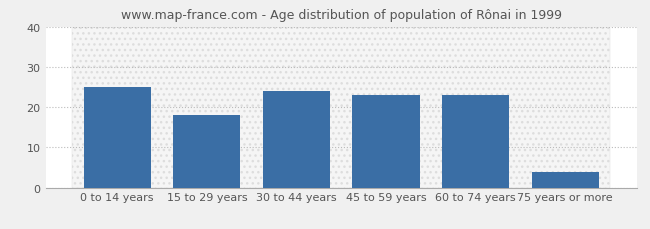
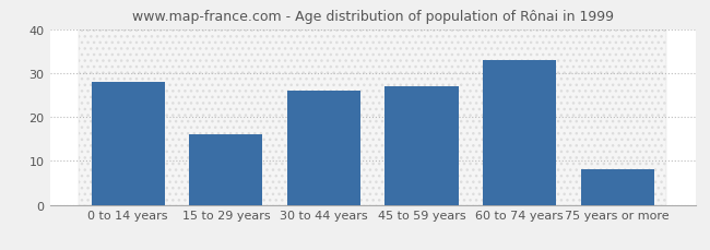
0 to 14 years: 25 -> 28
15 to 29 years: 18 -> 16
30 to 44 years: 24 -> 26
45 to 59 years: 23 -> 27
60 to 74 years: 23 -> 33
75 years or more: 4 -> 8
